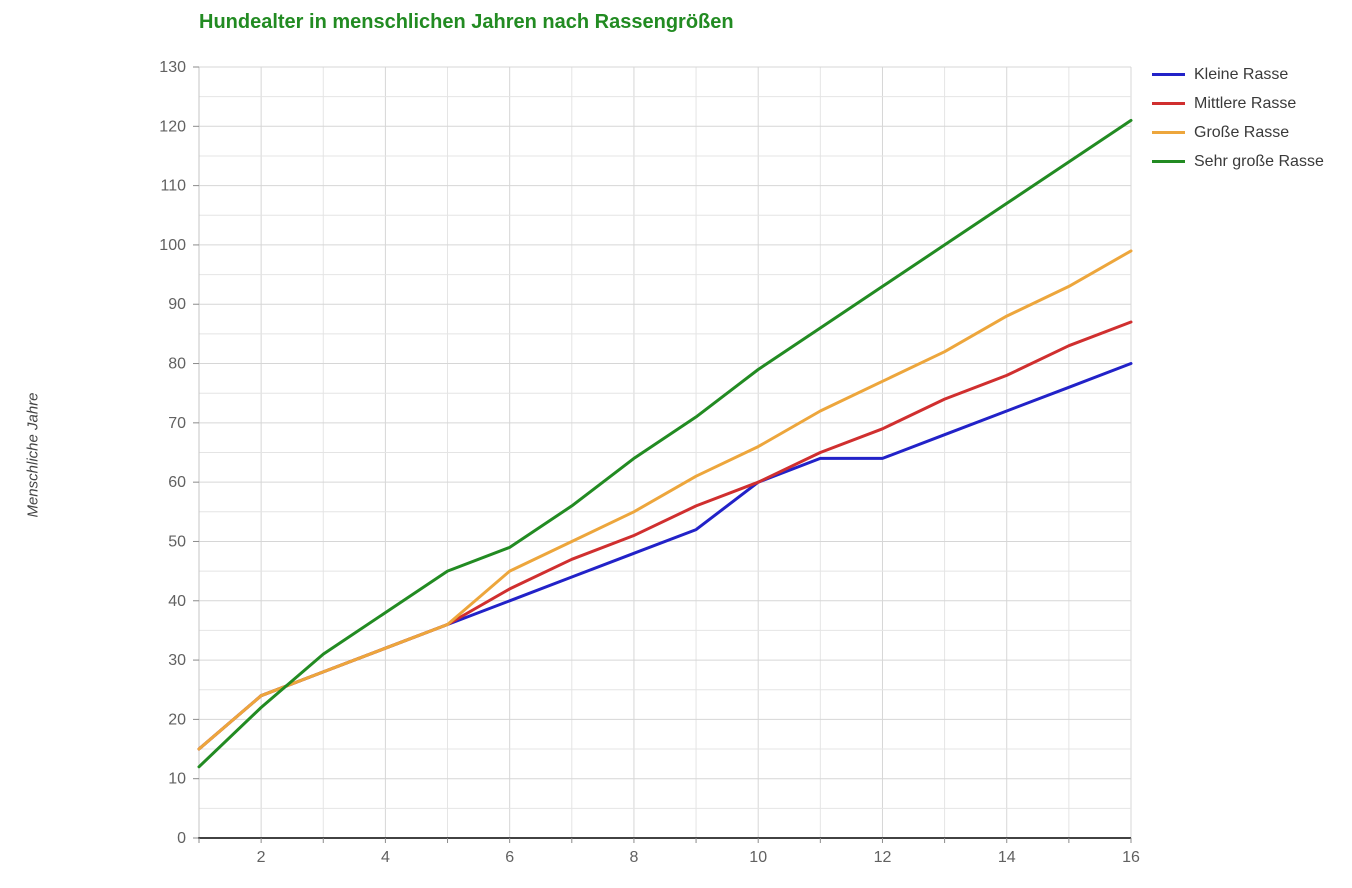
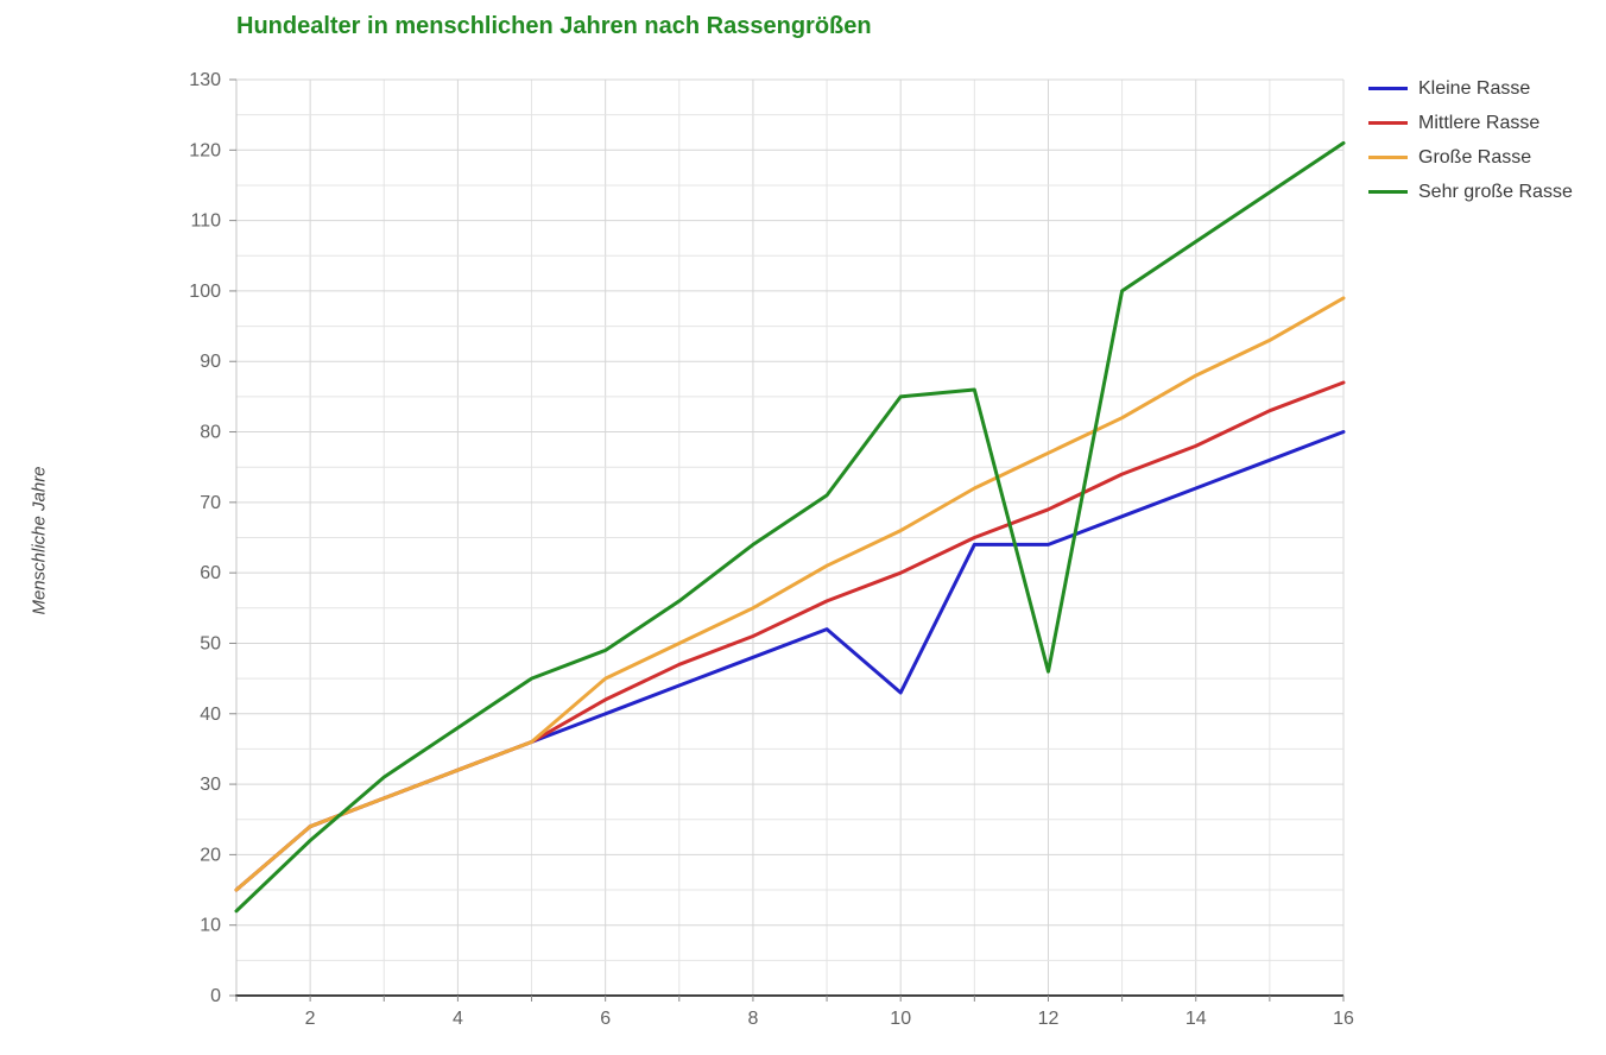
Kleine Rasse/10: 60 -> 43
Sehr große Rasse/10: 79 -> 85
Sehr große Rasse/12: 93 -> 46
